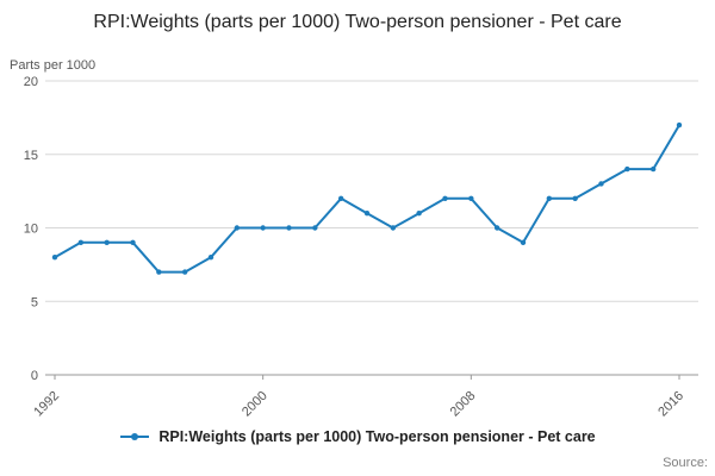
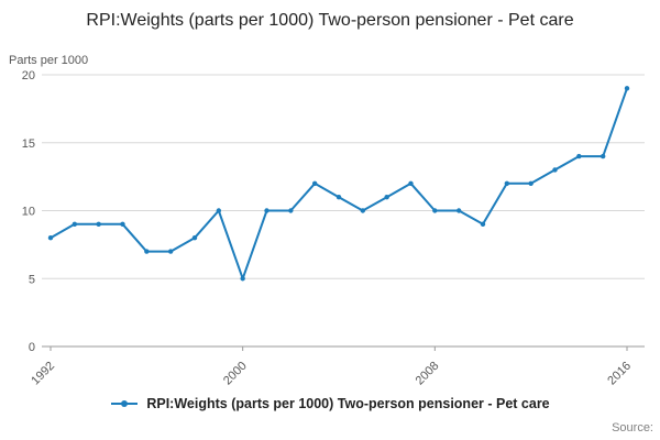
2000: 10 -> 5
2008: 12 -> 10
2016: 17 -> 19
